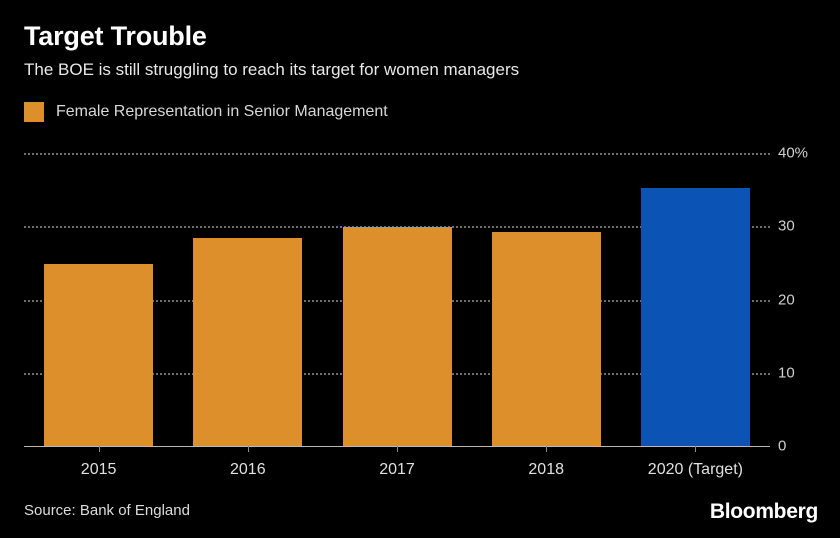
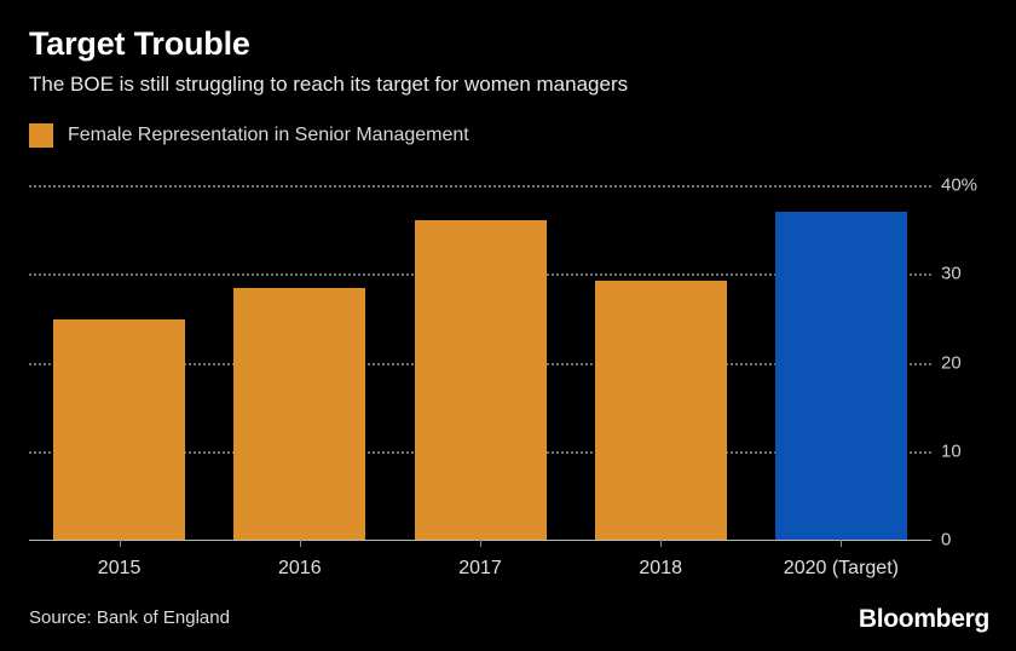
2017: 30% -> 36%
2020 (Target): 35% -> 37%
